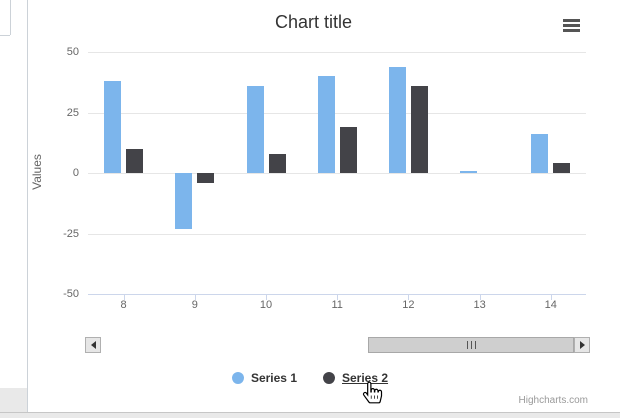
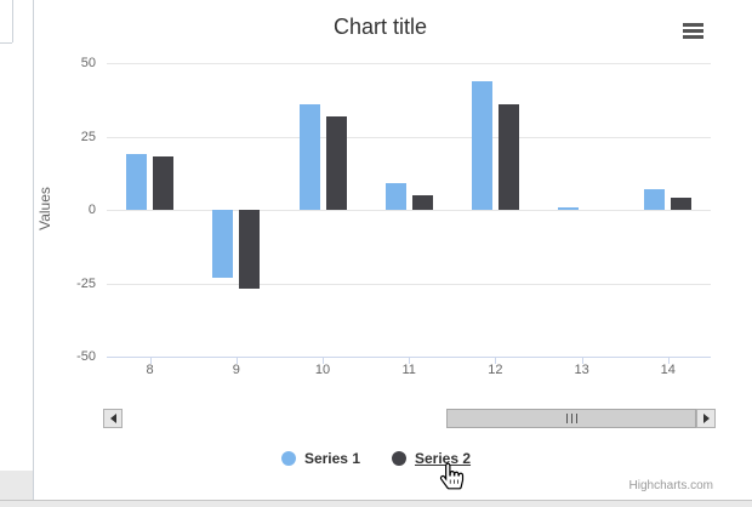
Series 1/8: 38 -> 19
Series 2/8: 10 -> 18
Series 2/9: -4 -> -27
Series 2/10: 8 -> 32
Series 1/11: 40 -> 9
Series 2/11: 19 -> 5
Series 1/14: 16 -> 7
